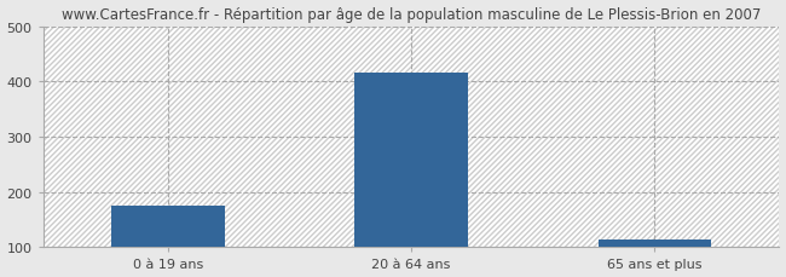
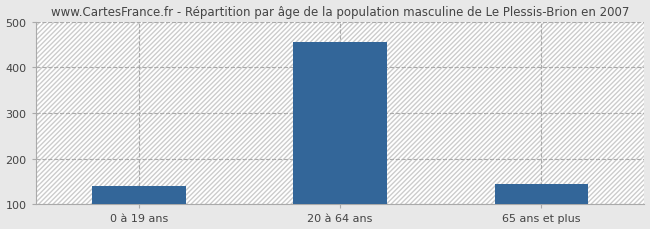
0 à 19 ans: 175 -> 140
20 à 64 ans: 415 -> 455
65 ans et plus: 113 -> 145
